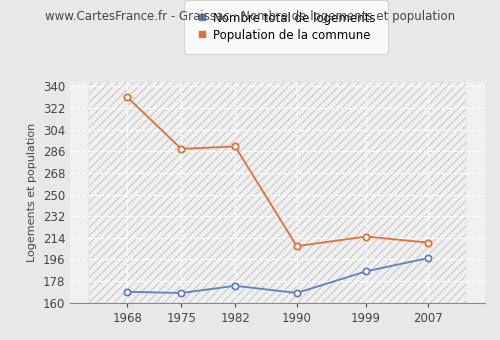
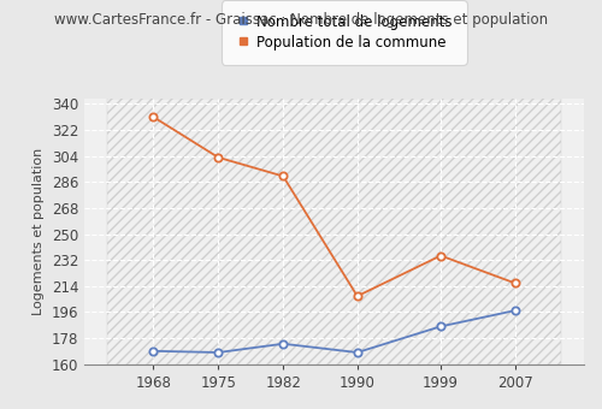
Population de la commune/1975: 288 -> 303
Population de la commune/1999: 215 -> 235
Population de la commune/2007: 210 -> 216
